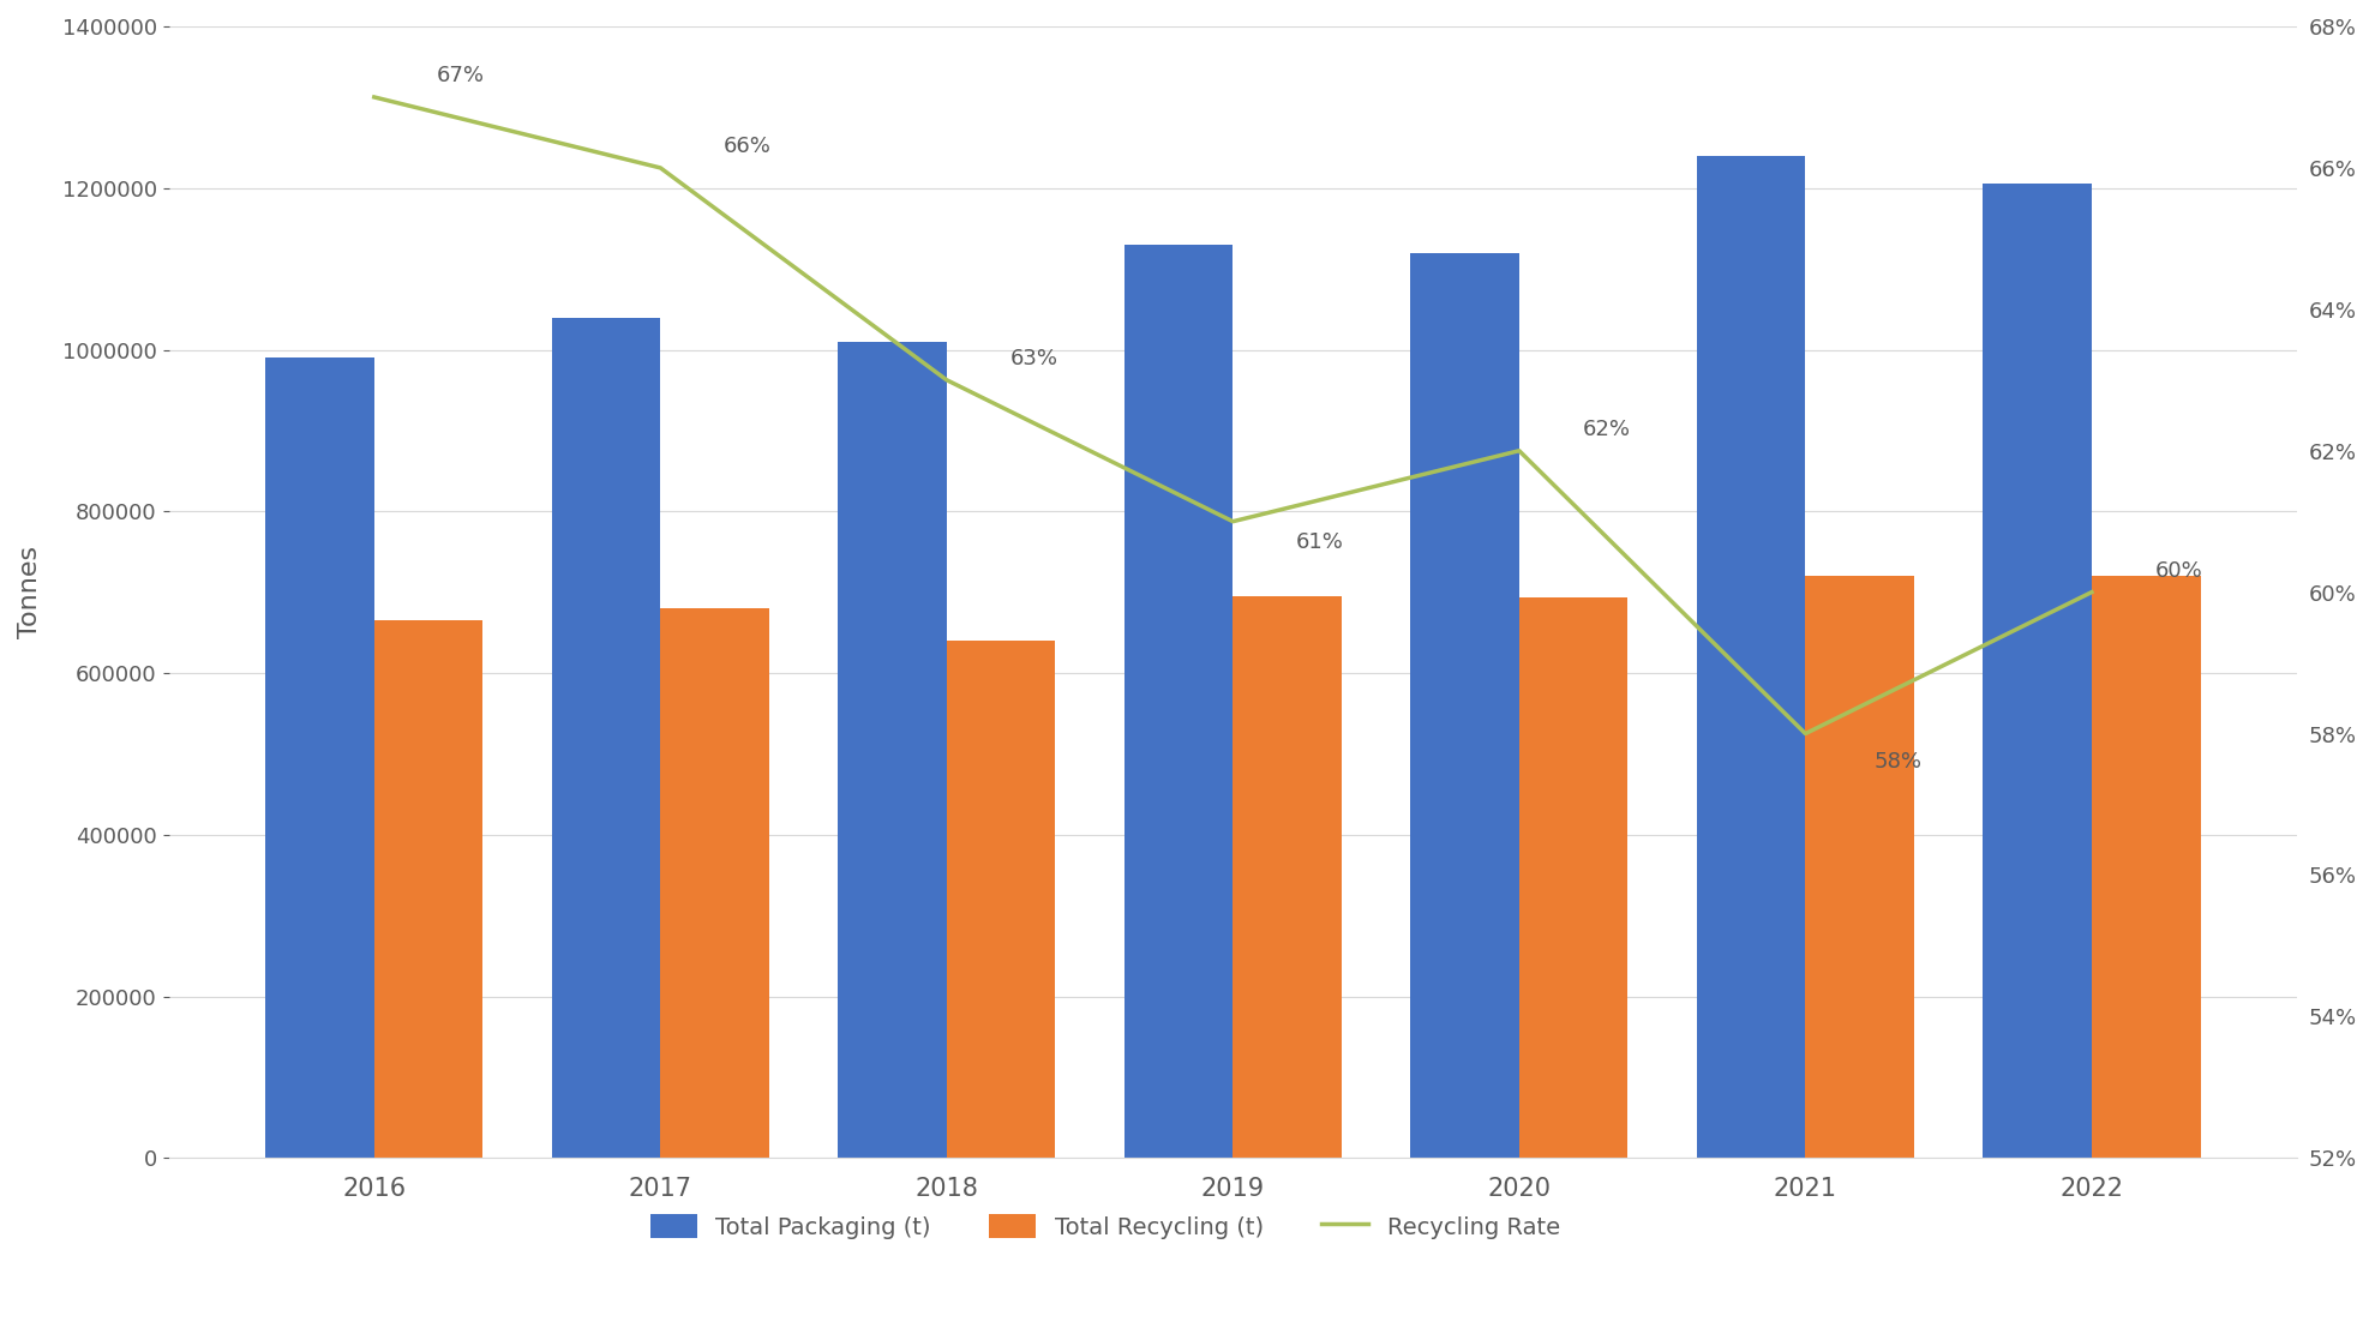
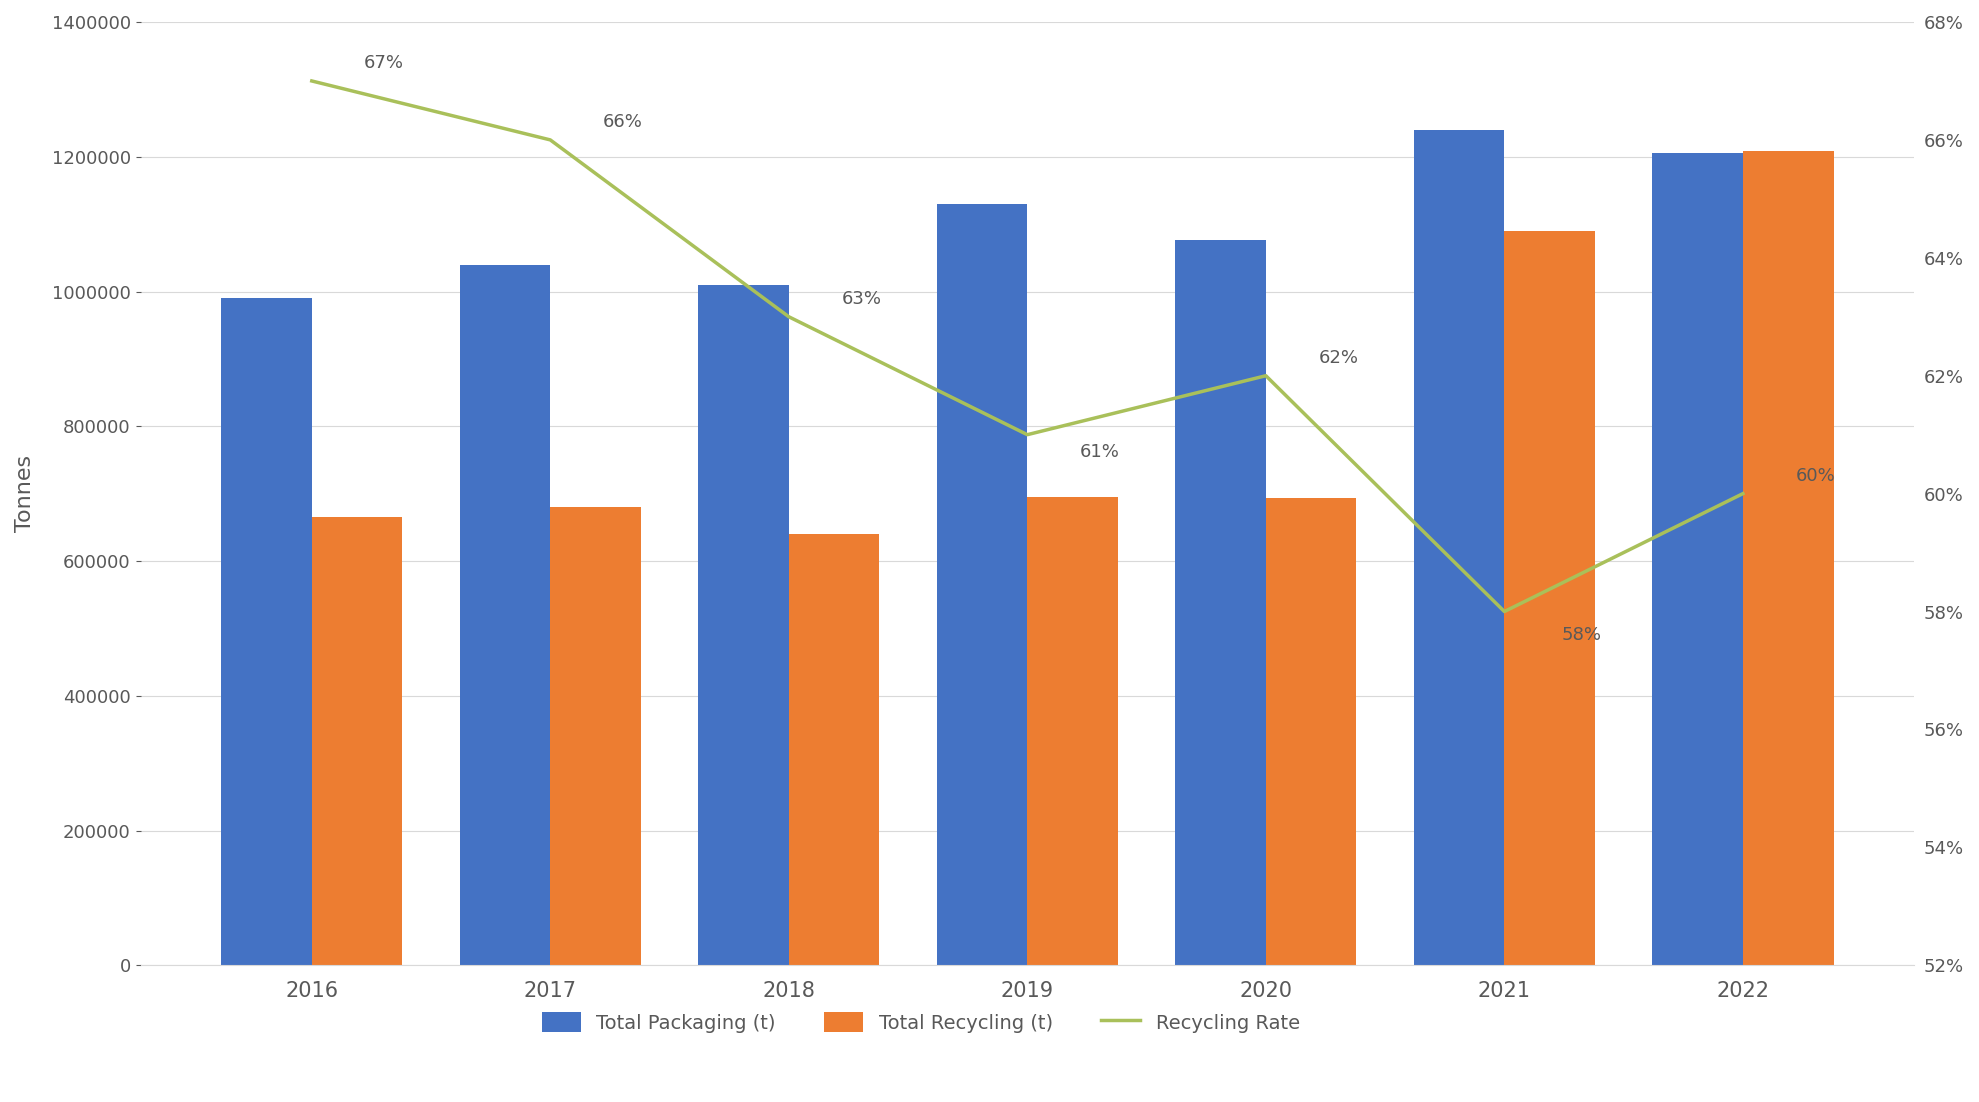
Total Packaging (t)/2020: 1120000 -> 1076000
Total Recycling (t)/2021: 720000 -> 1090000
Total Recycling (t)/2022: 720000 -> 1208000
